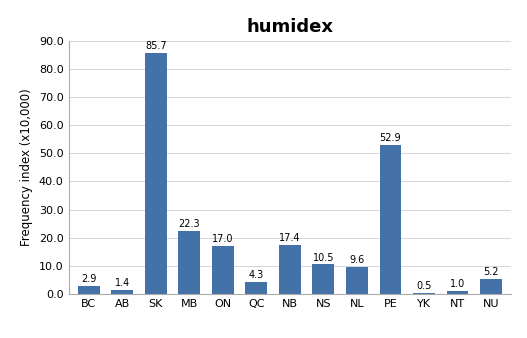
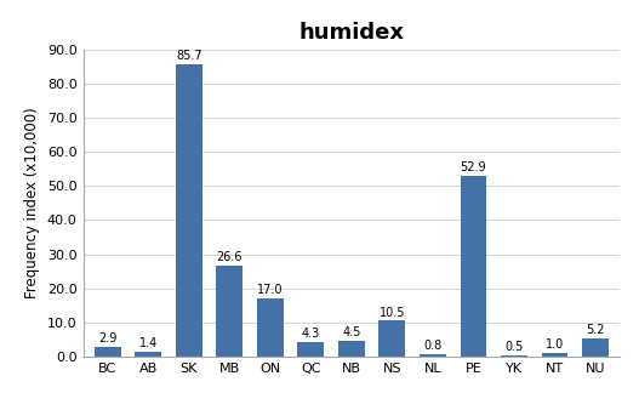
MB: 22.3 -> 26.6
NB: 17.4 -> 4.5
NL: 9.6 -> 0.8
